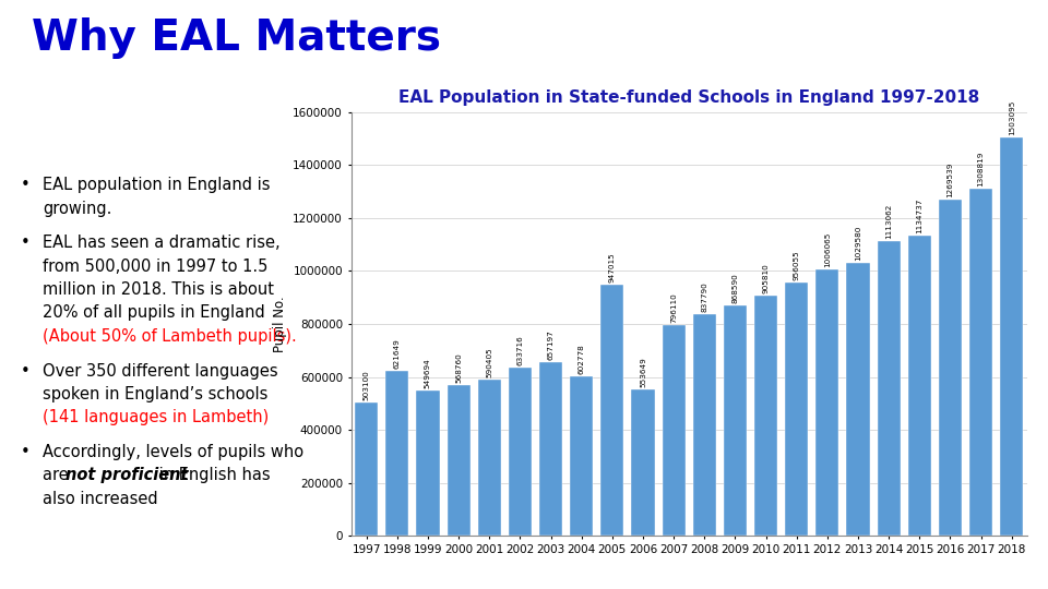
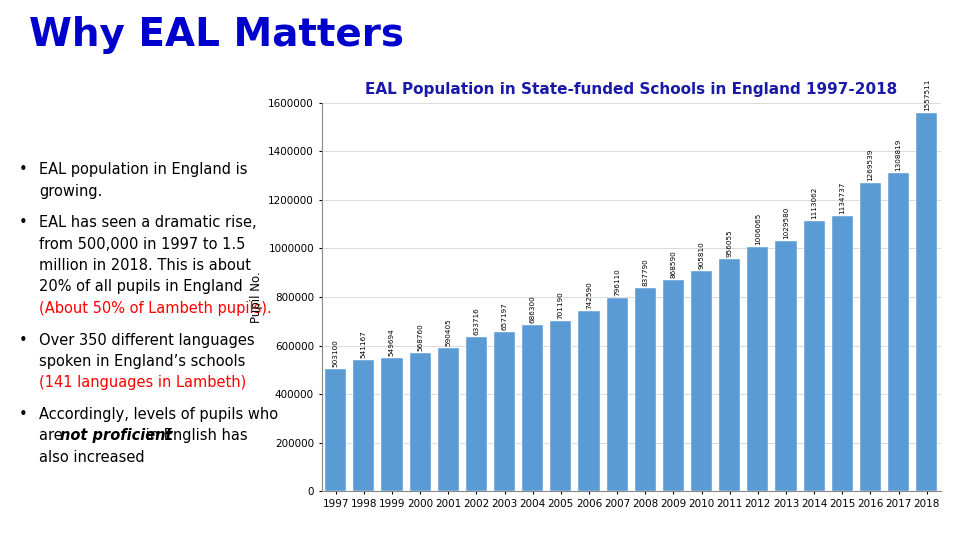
1998: 621649 -> 541167
2004: 602778 -> 686300
2005: 947015 -> 701190
2006: 553649 -> 742590
2018: 1503095 -> 1557511
